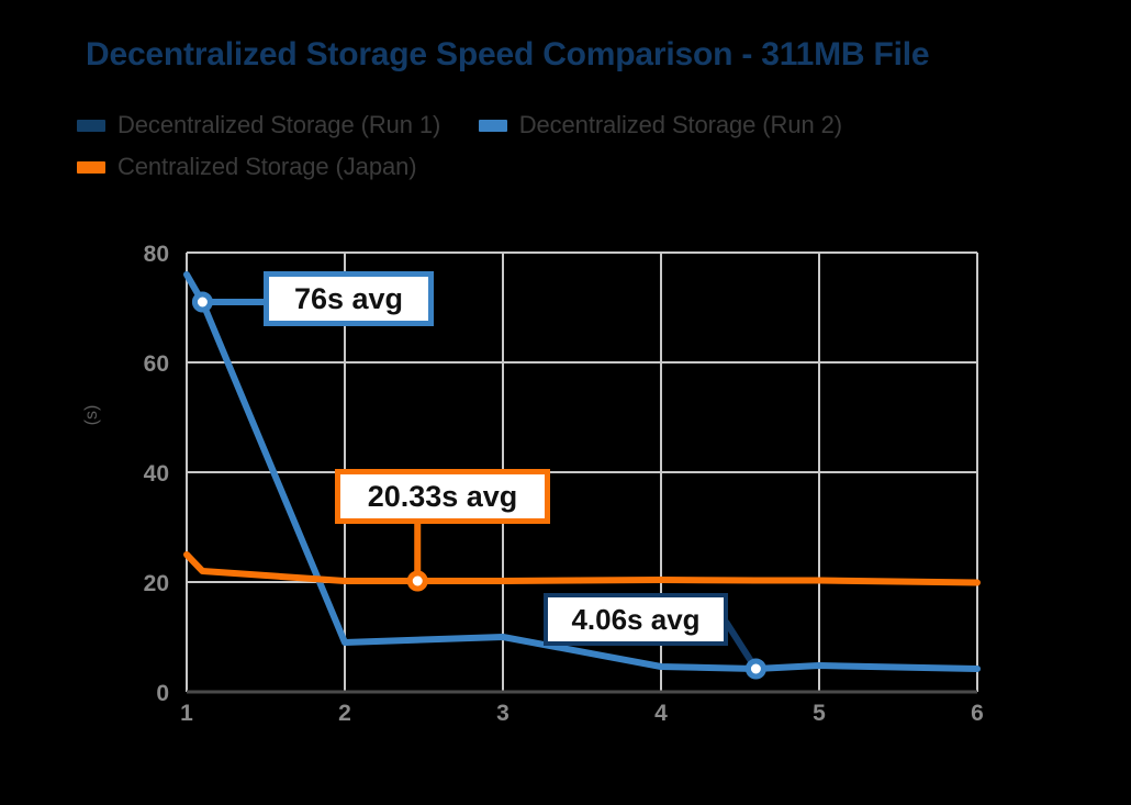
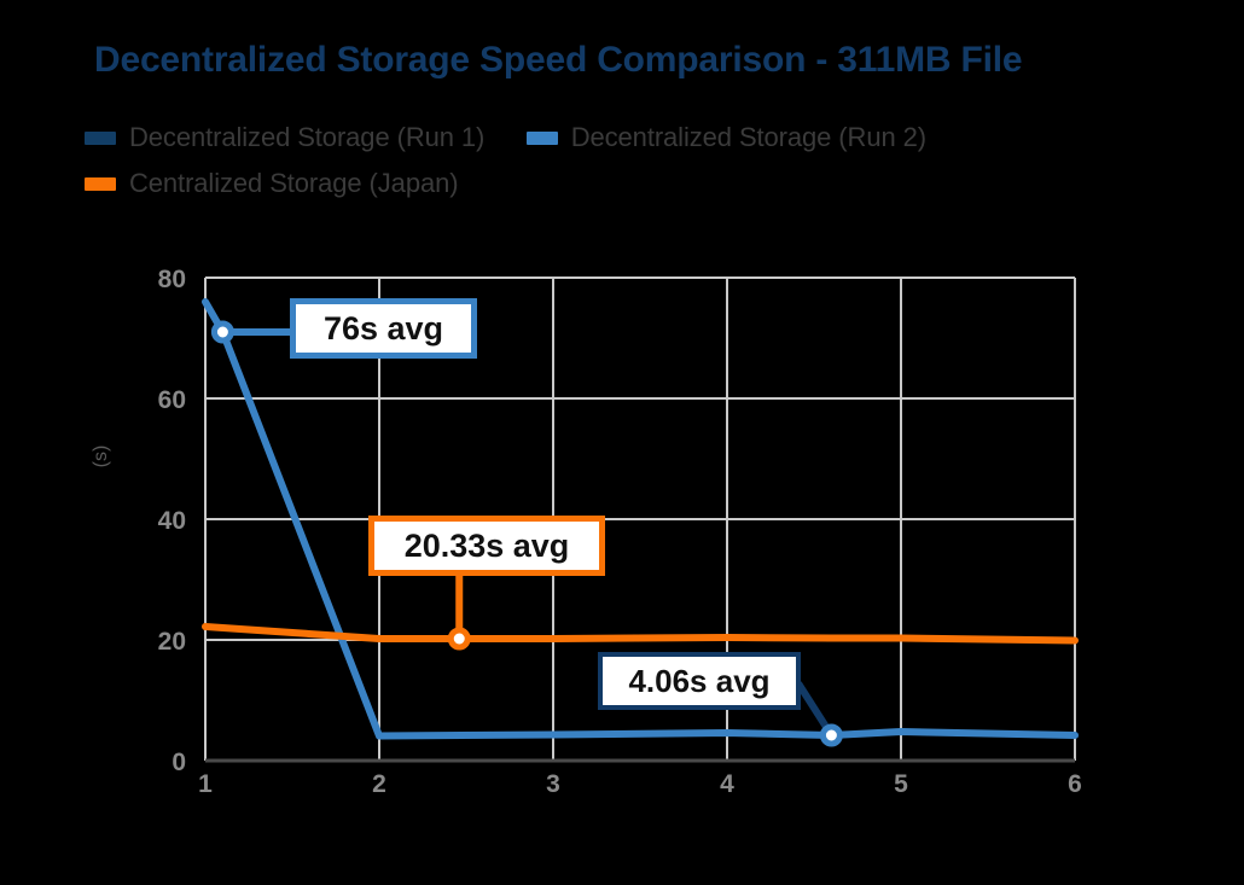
Centralized Storage (Japan)/1: 25 -> 22
Decentralized Storage (Run 2)/2: 9 -> 4
Decentralized Storage (Run 2)/3: 10 -> 4
